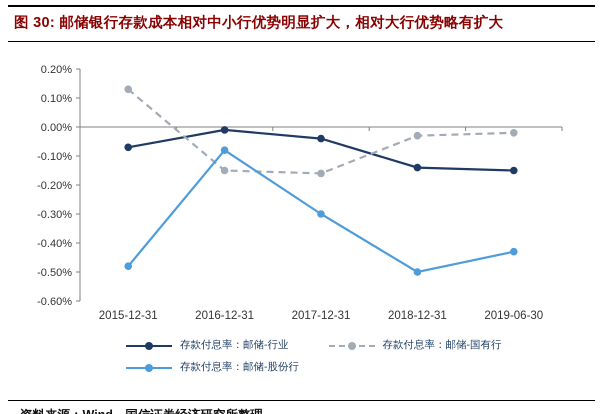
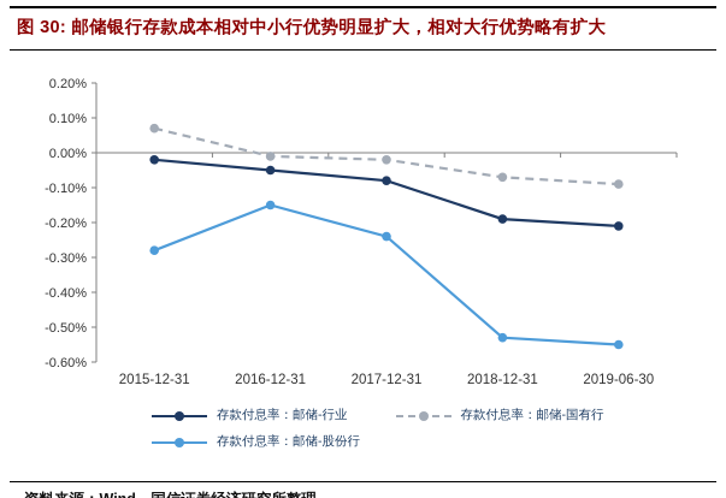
存款付息率：邮储-行业/2015-12-31: -0.07% -> -0.02%
存款付息率：邮储-国有行/2015-12-31: 0.13% -> 0.07%
存款付息率：邮储-股份行/2015-12-31: -0.48% -> -0.28%
存款付息率：邮储-行业/2016-12-31: -0.01% -> -0.05%
存款付息率：邮储-国有行/2016-12-31: -0.15% -> -0.01%
存款付息率：邮储-股份行/2016-12-31: -0.08% -> -0.15%
存款付息率：邮储-行业/2017-12-31: -0.04% -> -0.08%
存款付息率：邮储-国有行/2017-12-31: -0.16% -> -0.02%
存款付息率：邮储-股份行/2017-12-31: -0.30% -> -0.24%
存款付息率：邮储-行业/2018-12-31: -0.14% -> -0.19%
存款付息率：邮储-国有行/2018-12-31: -0.03% -> -0.07%
存款付息率：邮储-股份行/2018-12-31: -0.50% -> -0.53%
存款付息率：邮储-行业/2019-06-30: -0.15% -> -0.21%
存款付息率：邮储-国有行/2019-06-30: -0.02% -> -0.09%
存款付息率：邮储-股份行/2019-06-30: -0.43% -> -0.55%
